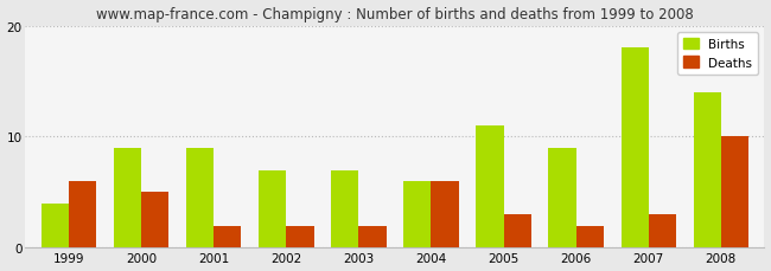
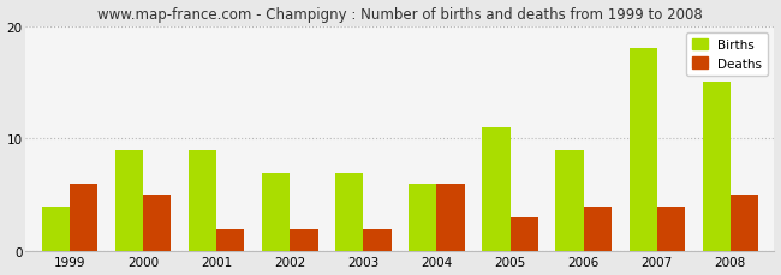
Deaths/2006: 2 -> 4
Deaths/2007: 3 -> 4
Births/2008: 14 -> 15
Deaths/2008: 10 -> 5
